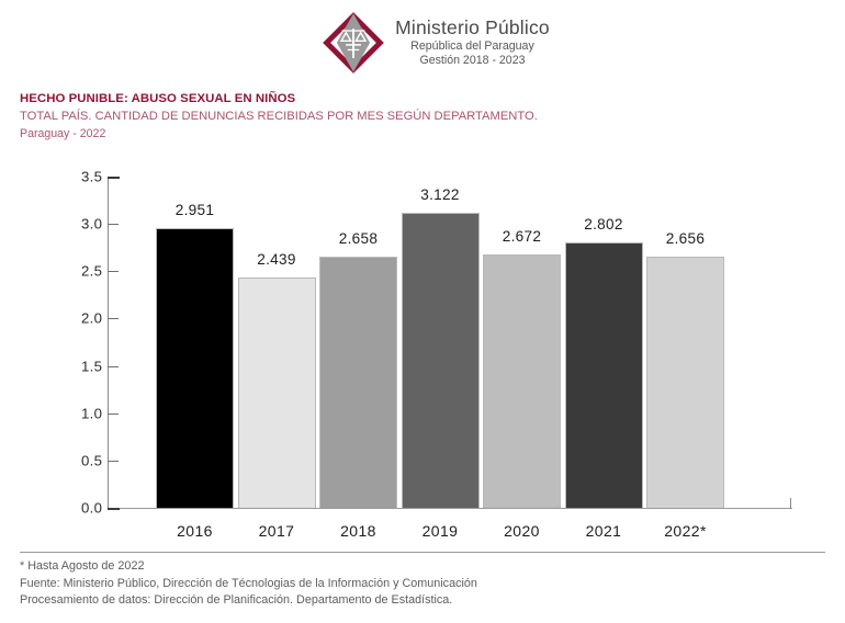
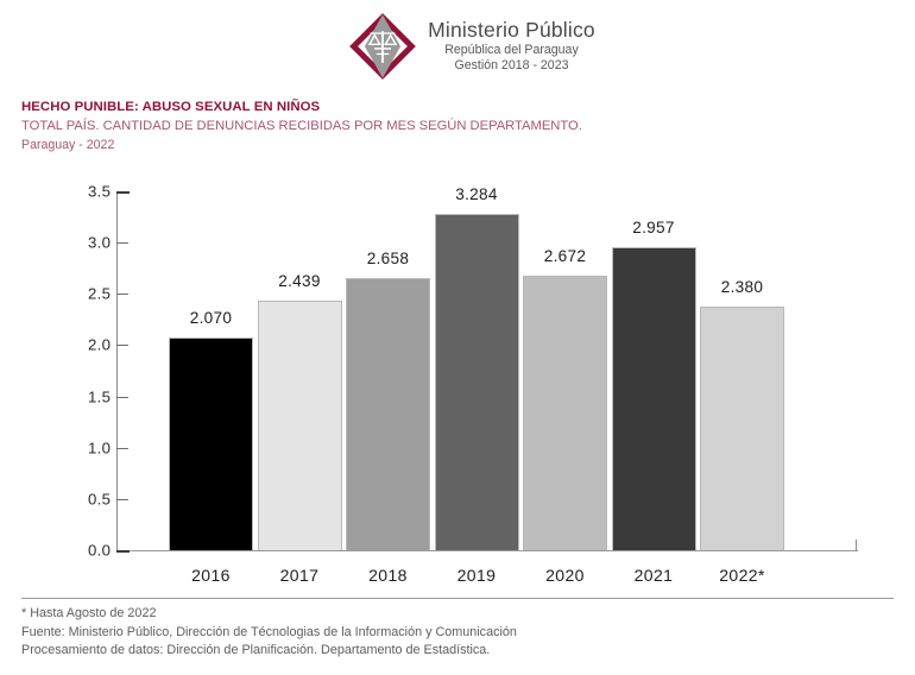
2016: 2.951 -> 2.070
2019: 3.122 -> 3.284
2021: 2.802 -> 2.957
2022*: 2.656 -> 2.380
